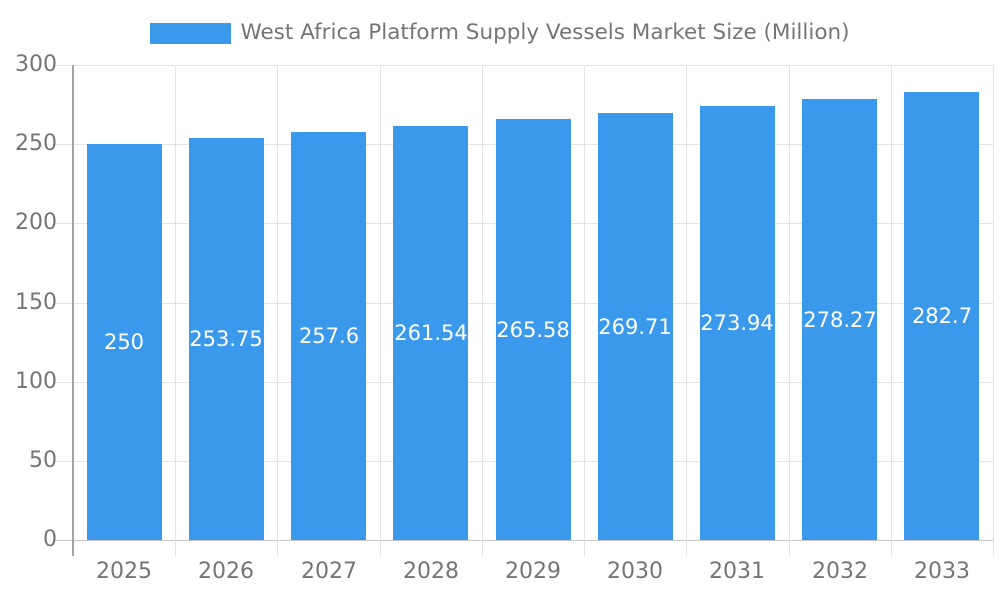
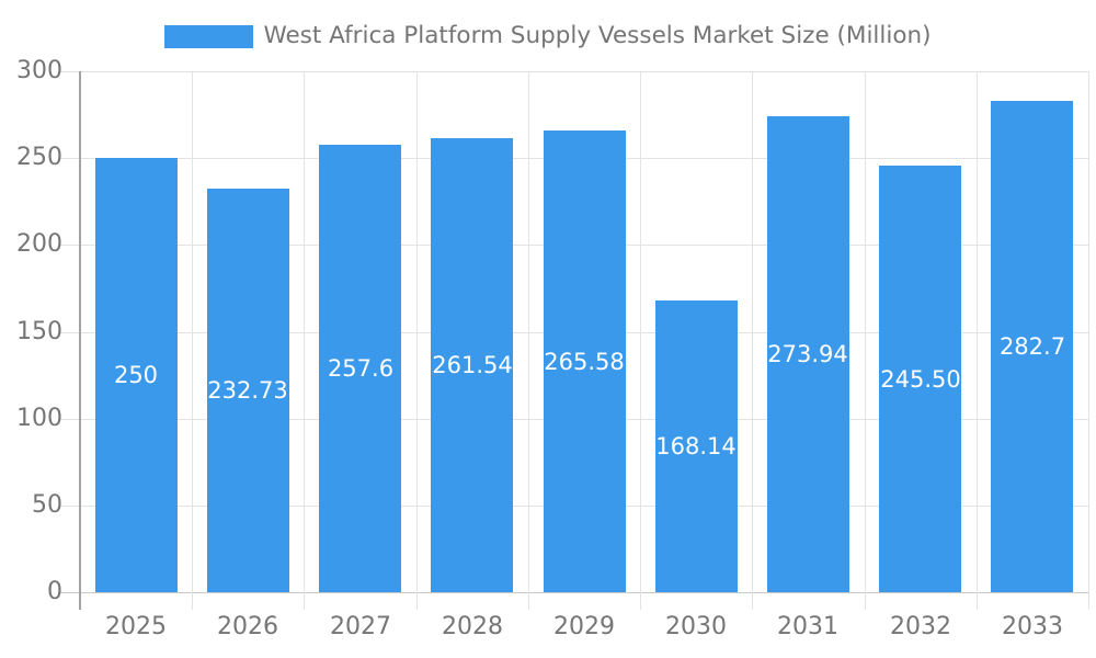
2026: 253.75 -> 232.73
2030: 269.71 -> 168.14
2032: 278.27 -> 245.50
